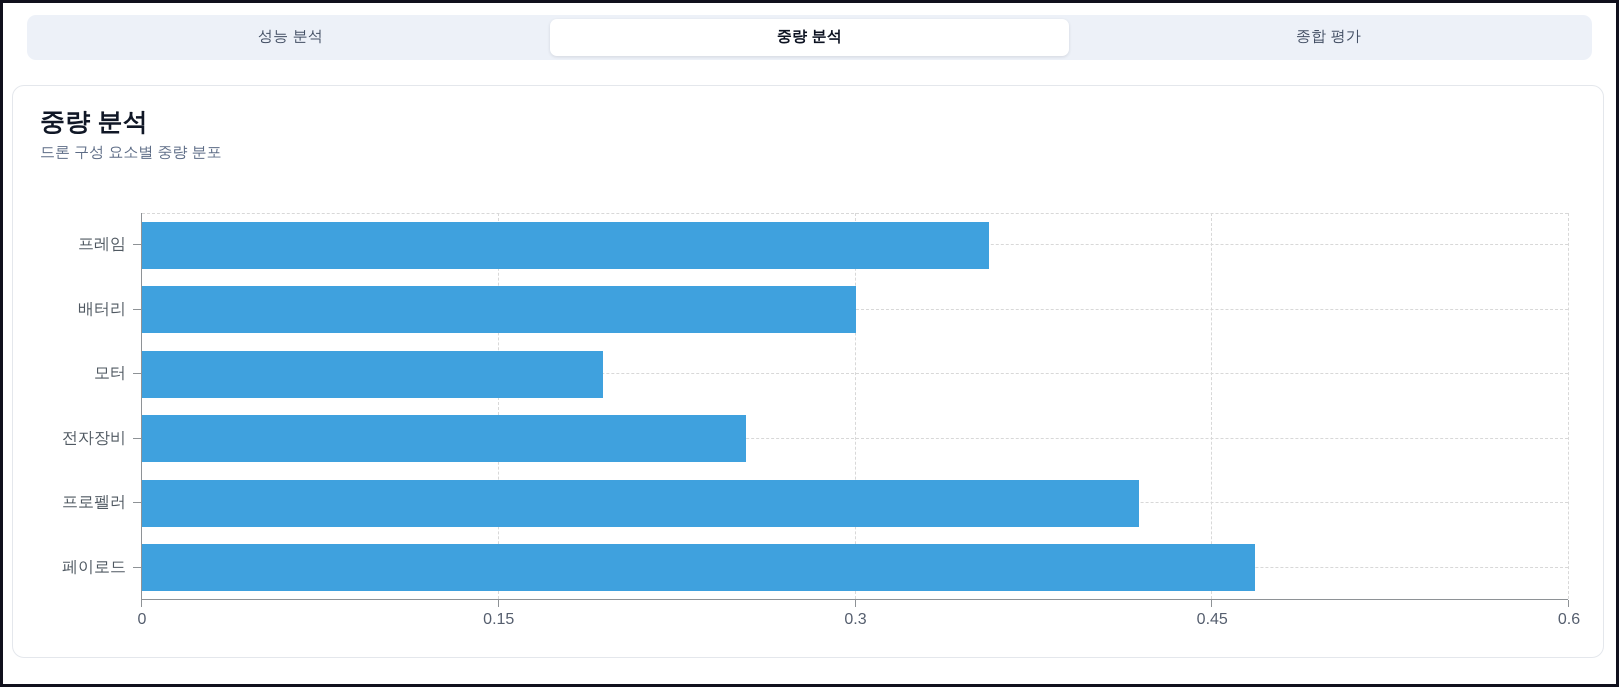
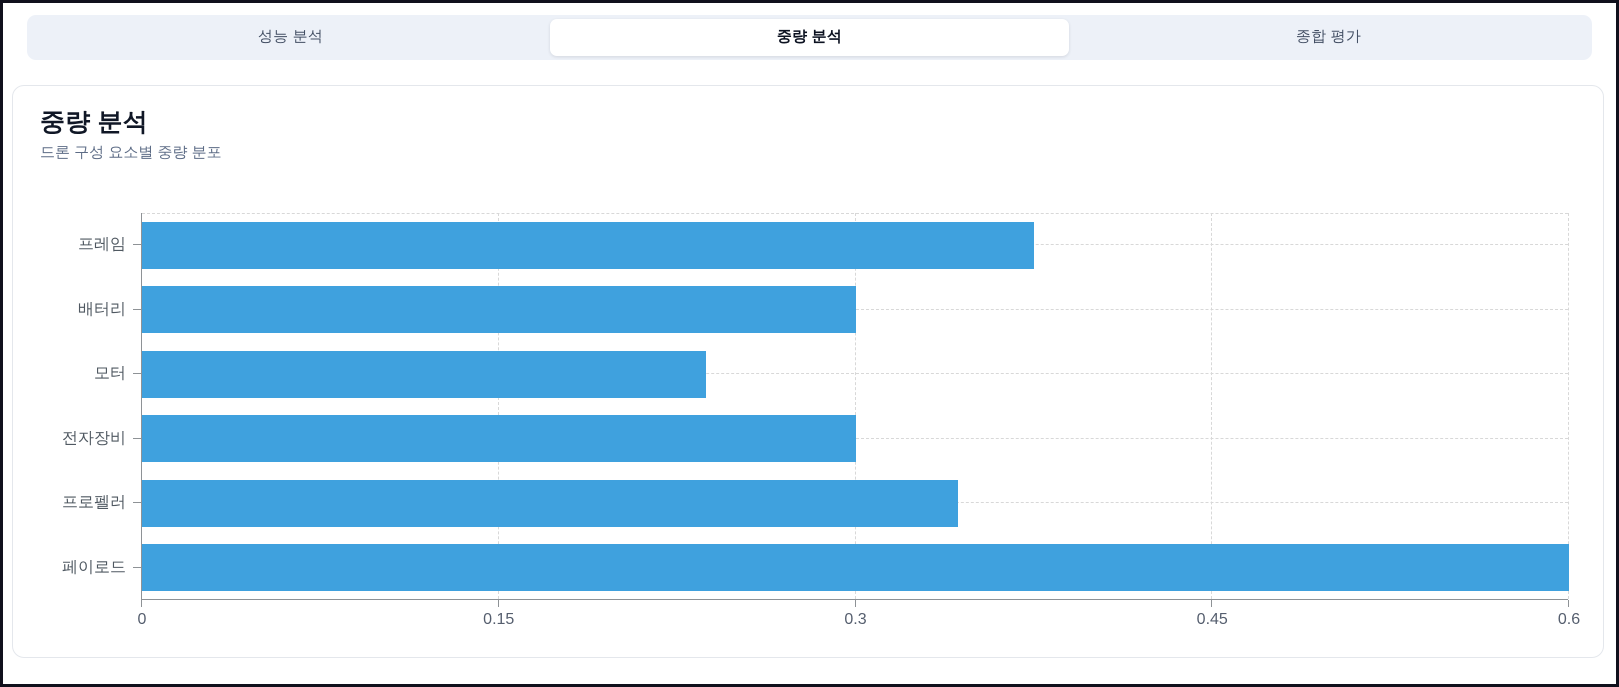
프레임: 0.356 -> 0.375
모터: 0.194 -> 0.237
전자장비: 0.254 -> 0.300
프로펠러: 0.419 -> 0.343
페이로드: 0.468 -> 0.600
